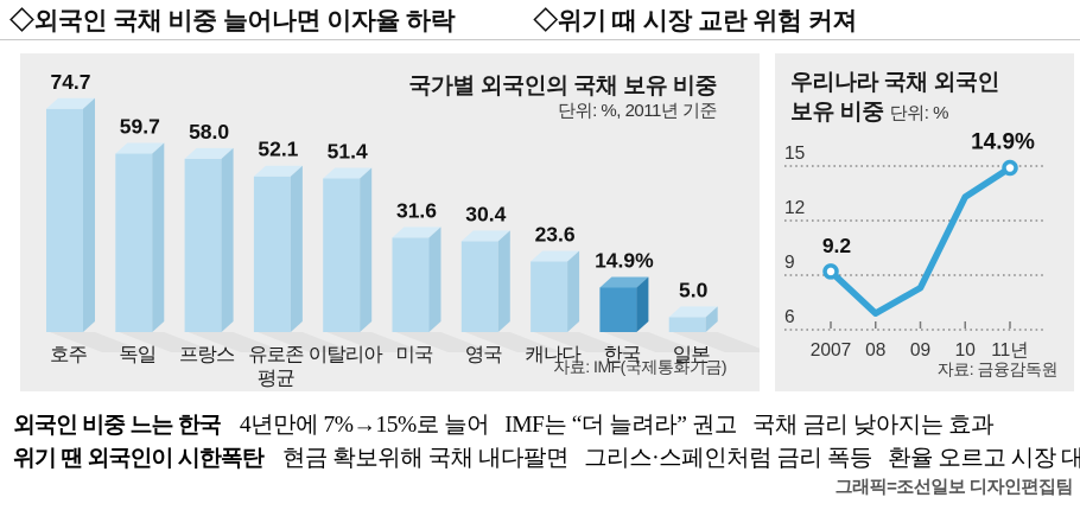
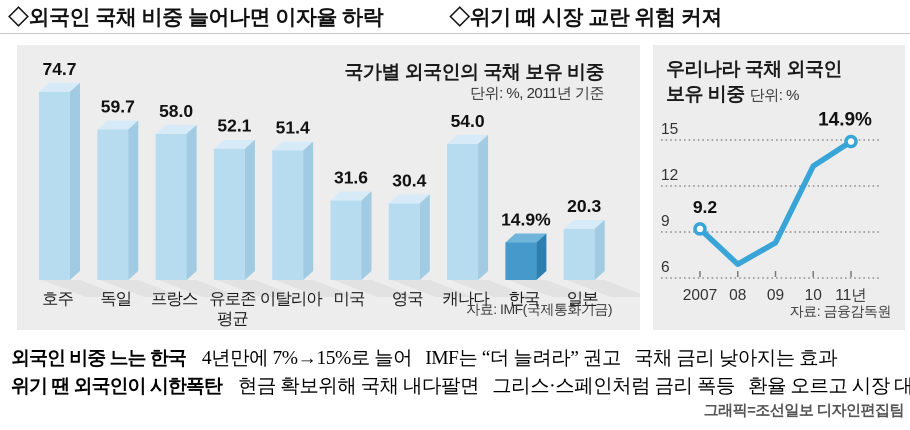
국가별 외국인의 국채 보유 비중/캐나다: 23.6 -> 54.0
국가별 외국인의 국채 보유 비중/일본: 5.0 -> 20.3
